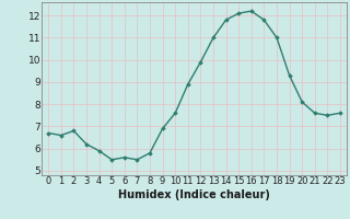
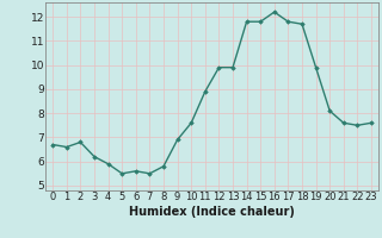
13: 11.0 -> 9.9
15: 12.1 -> 11.8
18: 11.0 -> 11.7
19: 9.3 -> 9.9
